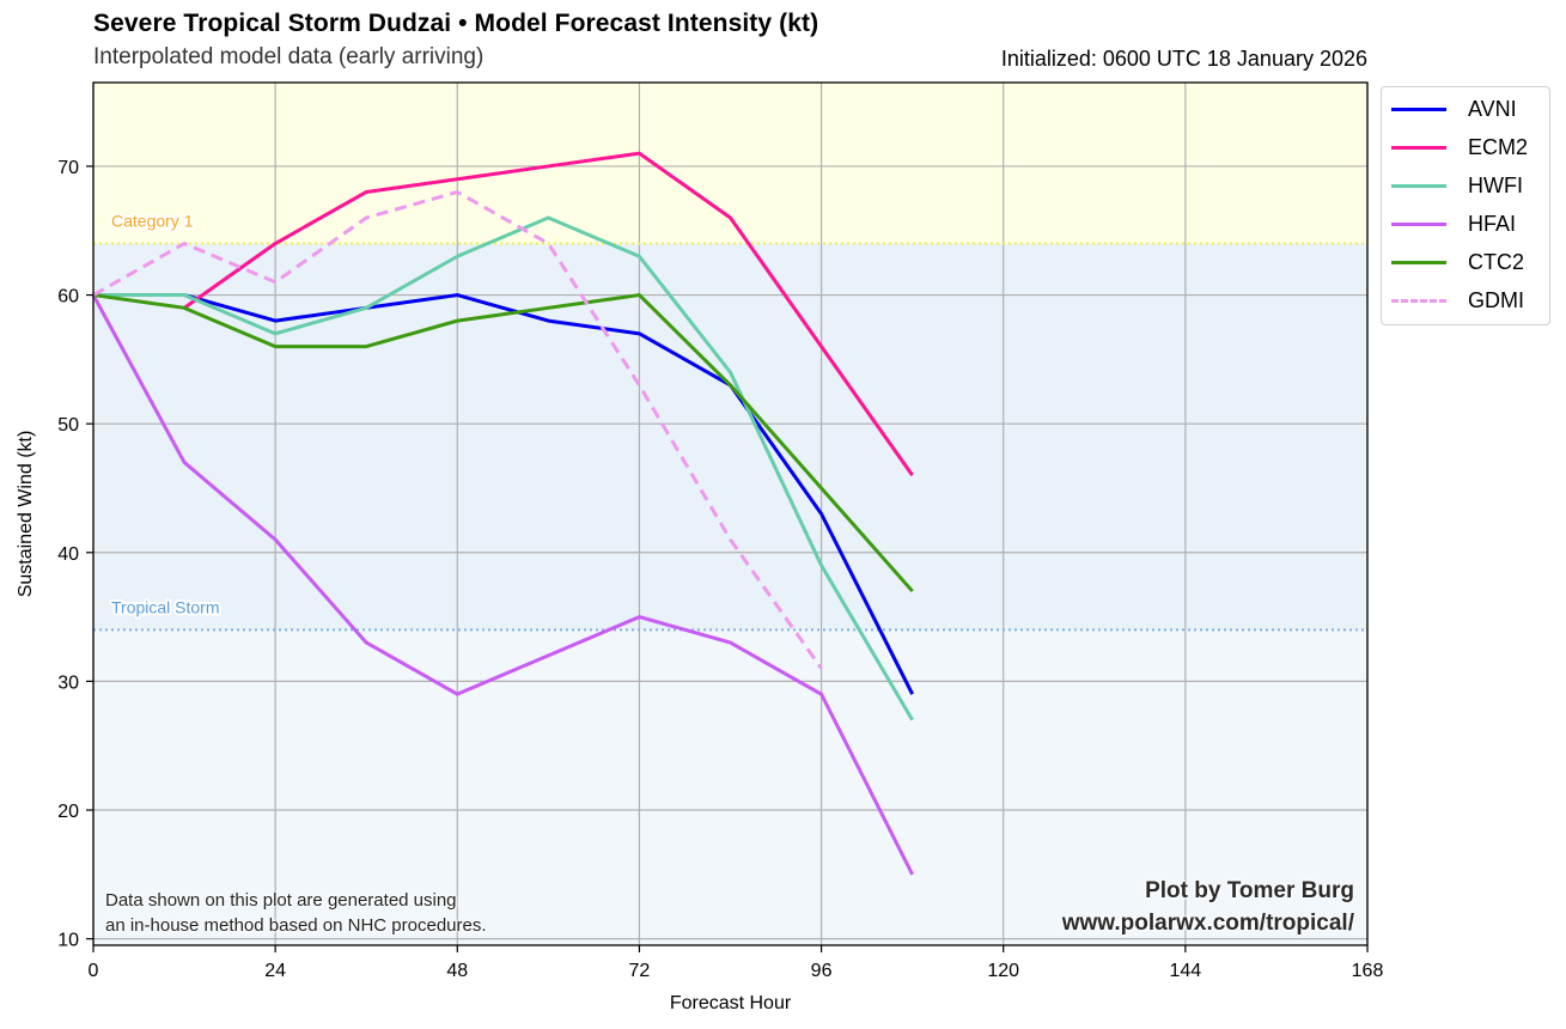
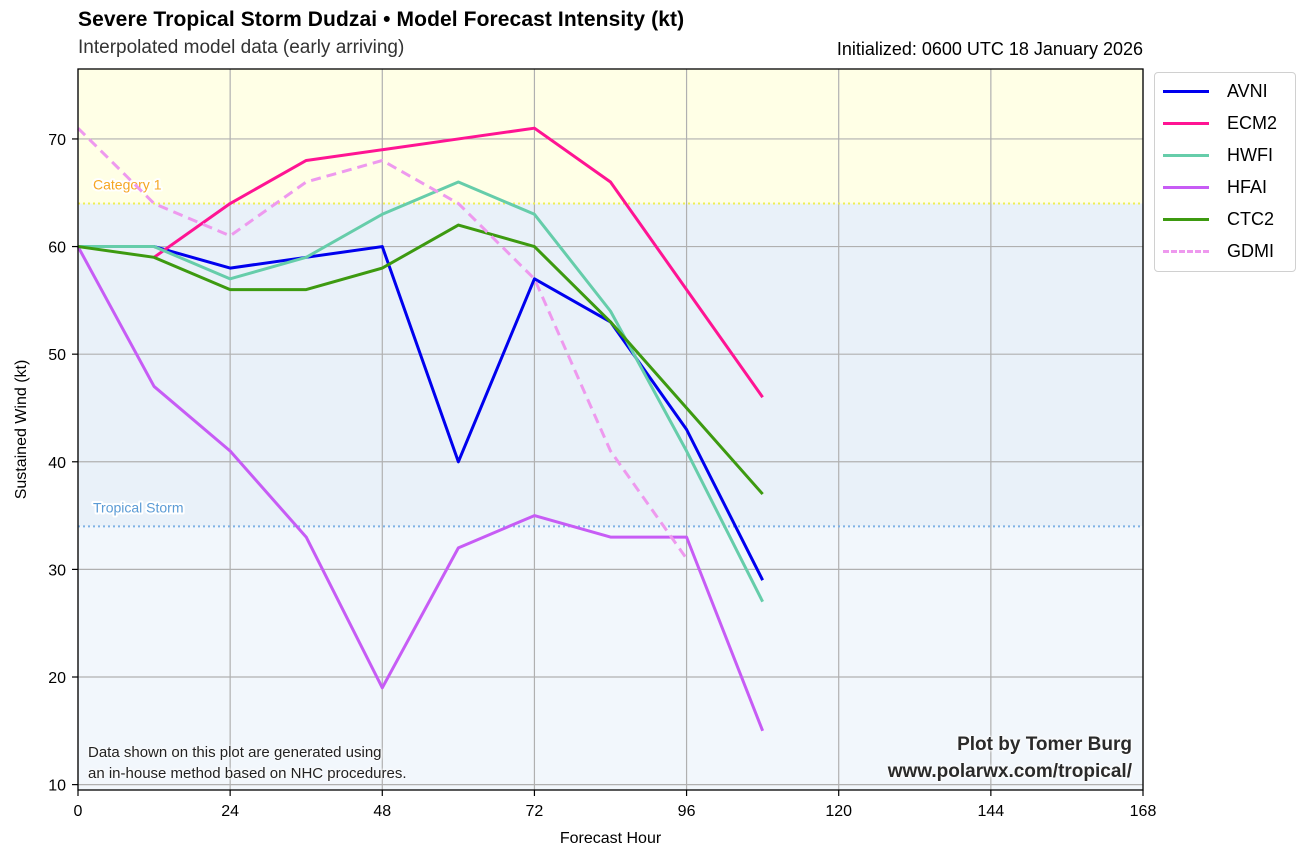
GDMI/0: 60 -> 71
HFAI/48: 29 -> 19
AVNI/60: 58 -> 40
CTC2/60: 59 -> 62
GDMI/72: 53 -> 57
HWFI/96: 39 -> 41
HFAI/96: 29 -> 33
